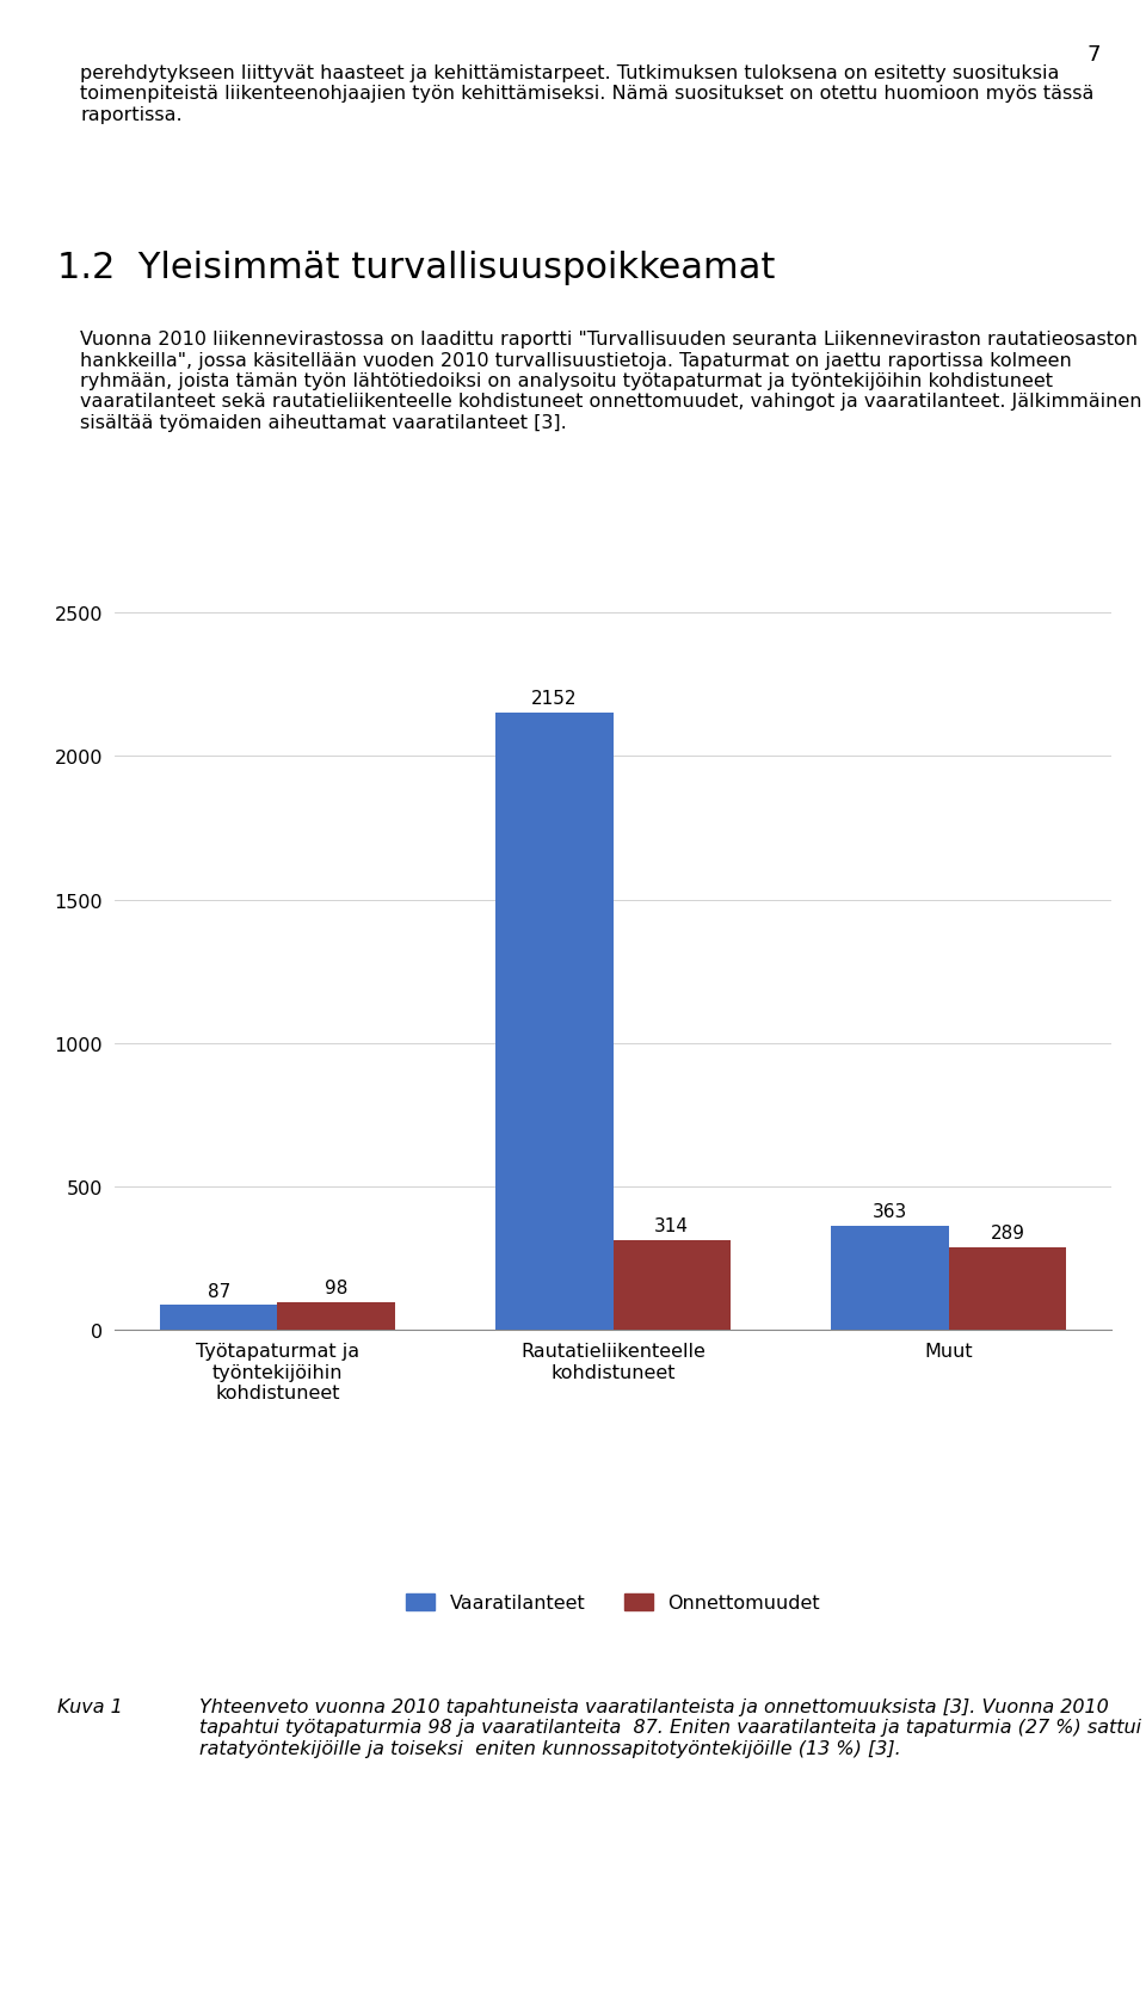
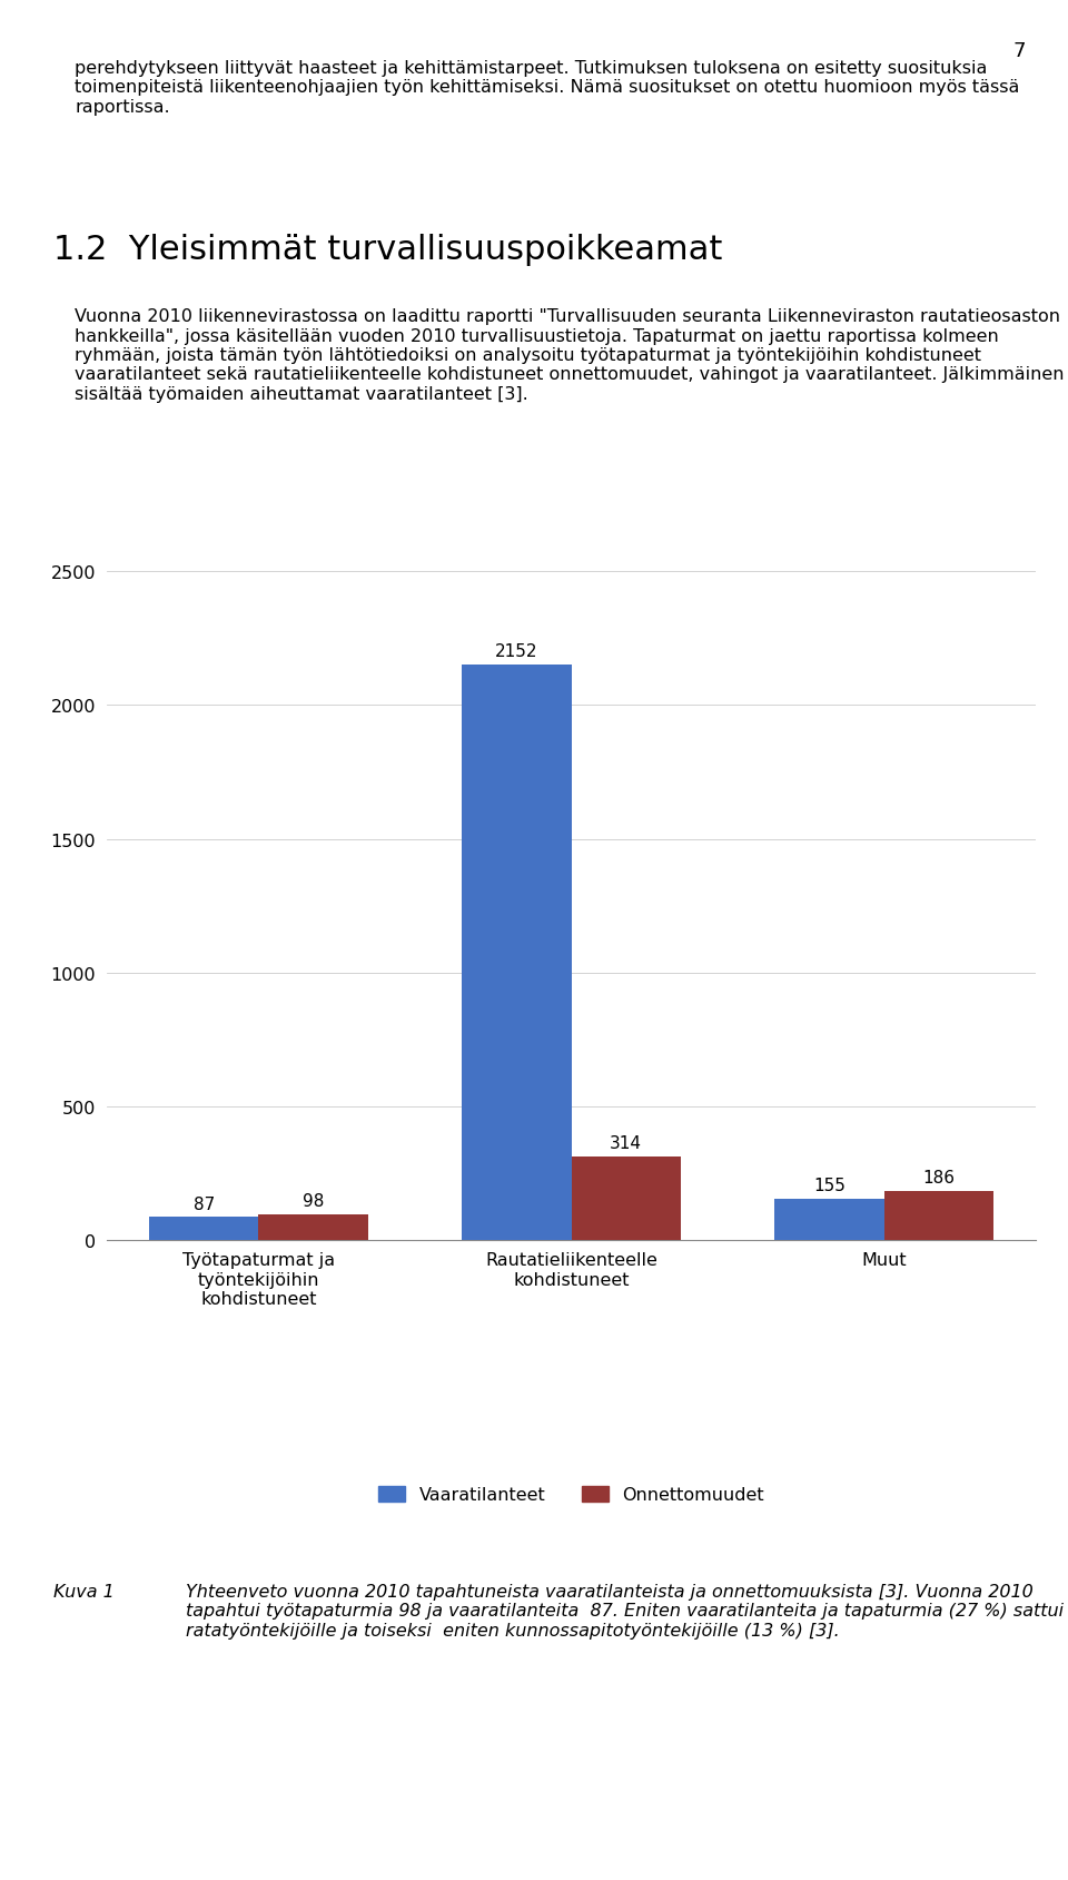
Vaaratilanteet/Muut: 363 -> 155
Onnettomuudet/Muut: 289 -> 186
